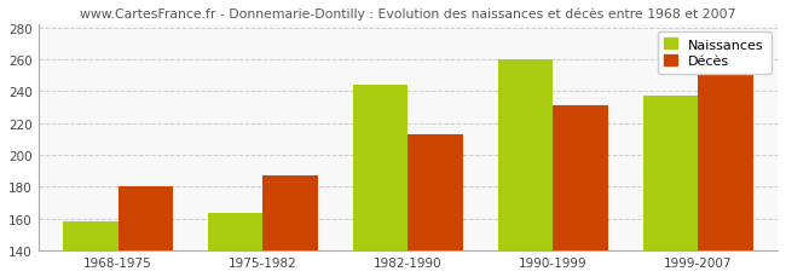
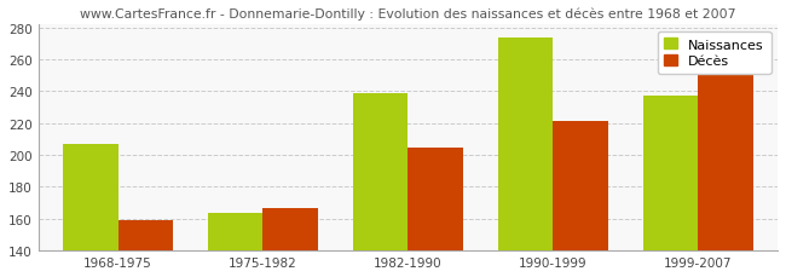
Naissances/1968-1975: 158 -> 207
Décès/1968-1975: 180 -> 159
Décès/1975-1982: 187 -> 167
Naissances/1982-1990: 244 -> 239
Décès/1982-1990: 213 -> 205
Naissances/1990-1999: 260 -> 274
Décès/1990-1999: 231 -> 221
